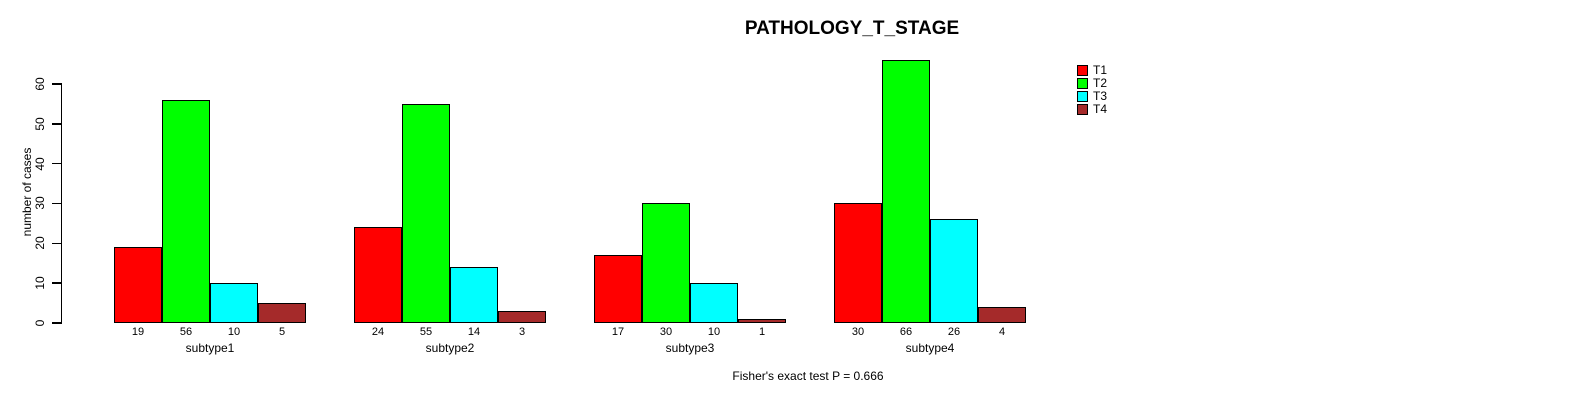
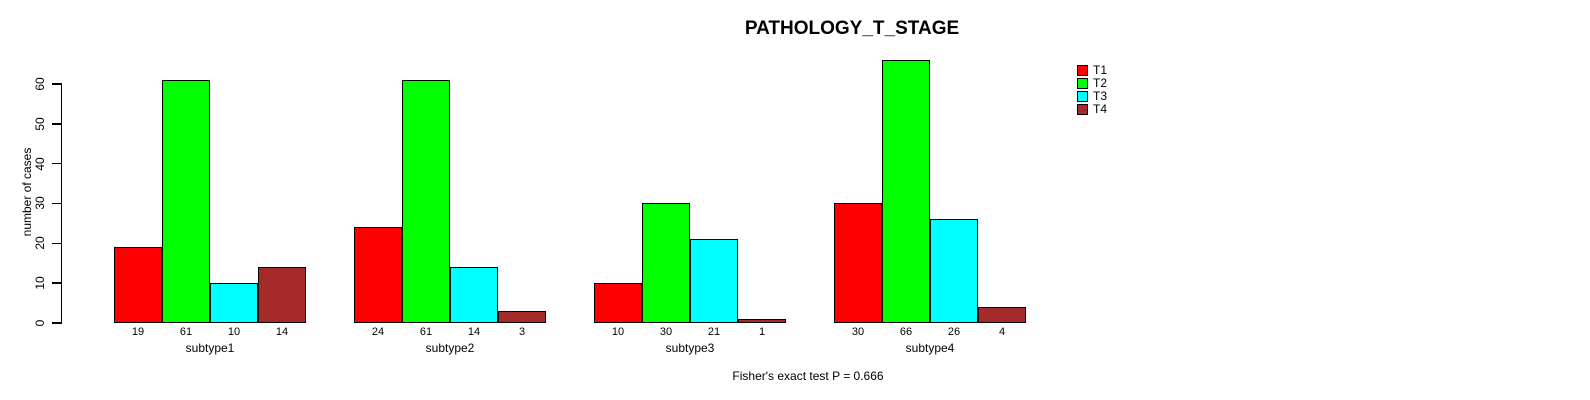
T2/subtype1: 56 -> 61
T4/subtype1: 5 -> 14
T2/subtype2: 55 -> 61
T1/subtype3: 17 -> 10
T3/subtype3: 10 -> 21
